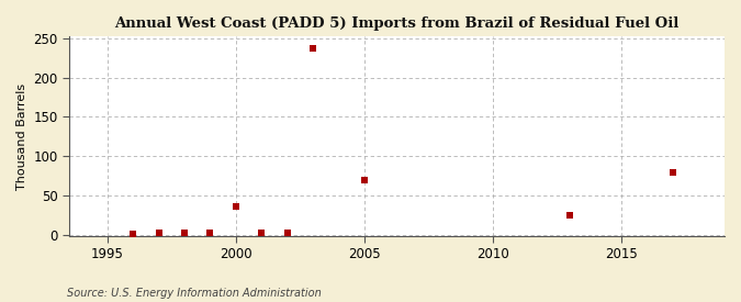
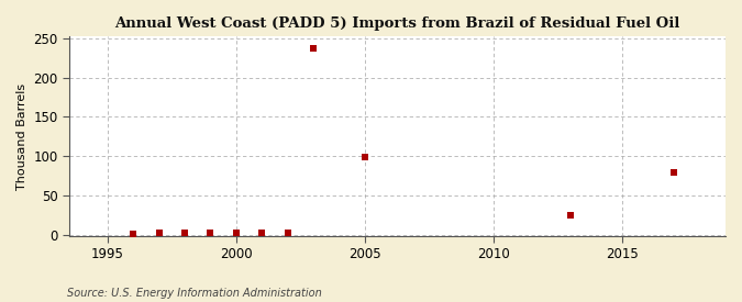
2000: 36 -> 3
2005: 70 -> 99
